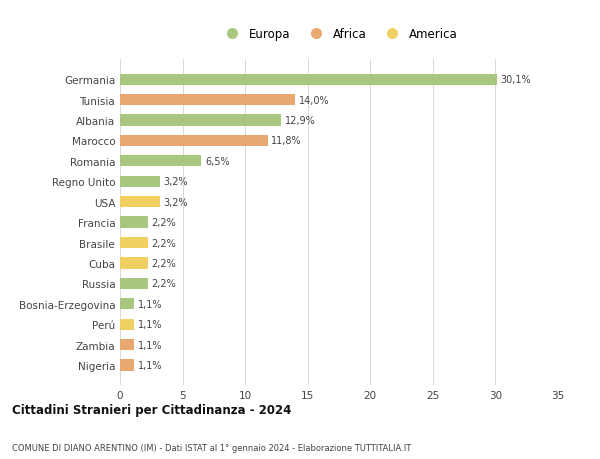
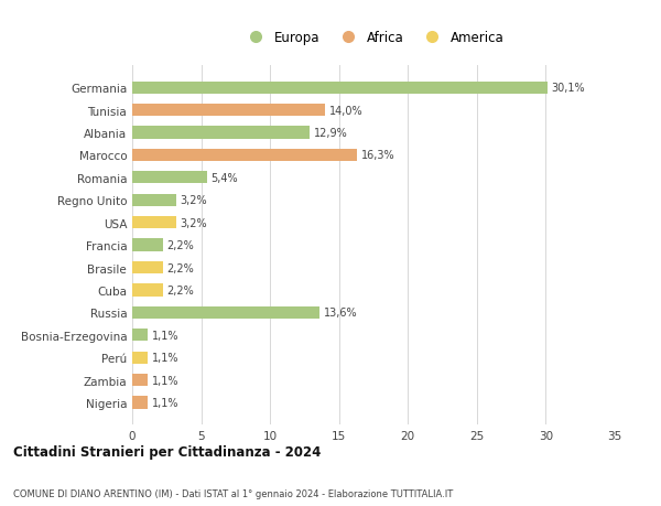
Marocco: 11,8% -> 16,3%
Romania: 6,5% -> 5,4%
Russia: 2,2% -> 13,6%
